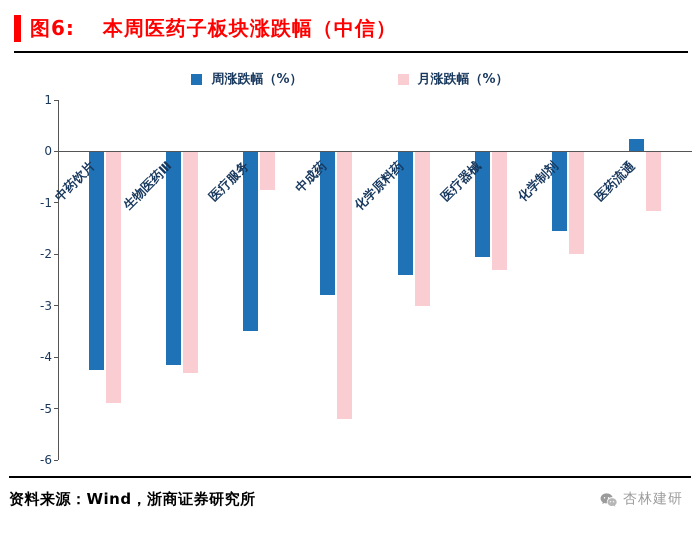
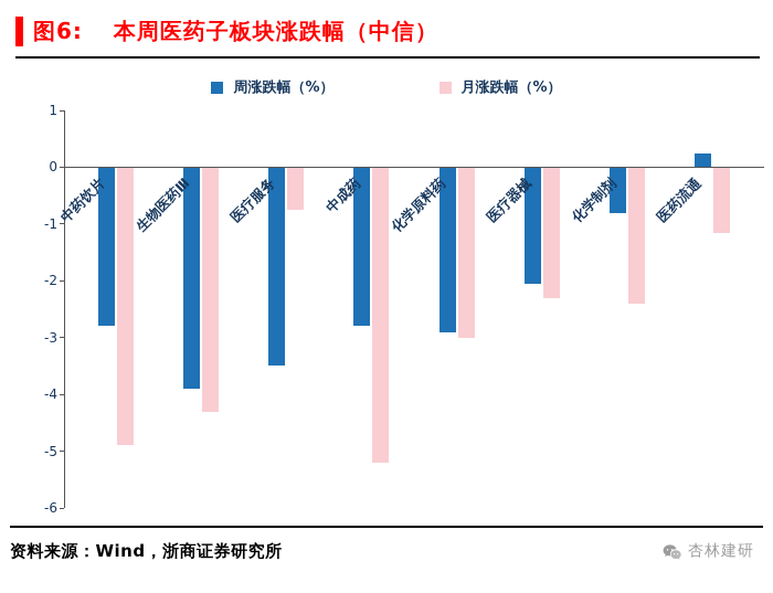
周涨跌幅（%）/中药饮片: -4.2 -> -2.8
周涨跌幅（%）/生物医药Ⅲ: -4.2 -> -3.9
周涨跌幅（%）/化学原料药: -2.4 -> -2.9
周涨跌幅（%）/化学制剂: -1.6 -> -0.8
月涨跌幅（%）/化学制剂: -2.0 -> -2.4
